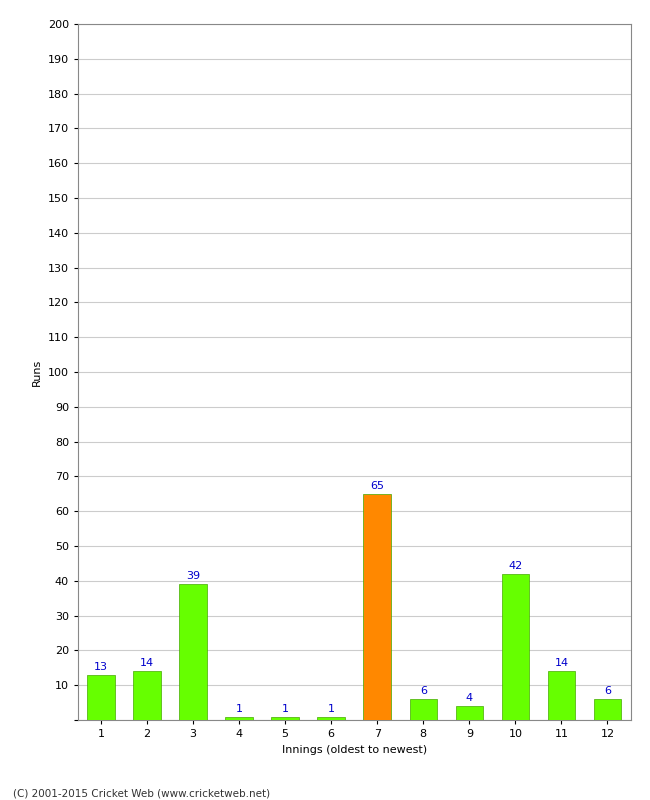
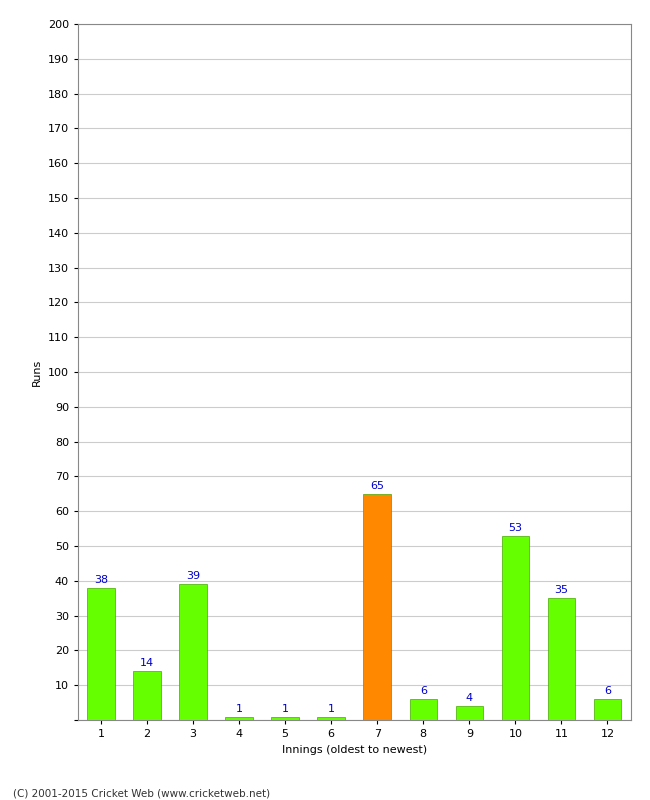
1: 13 -> 38
10: 42 -> 53
11: 14 -> 35
